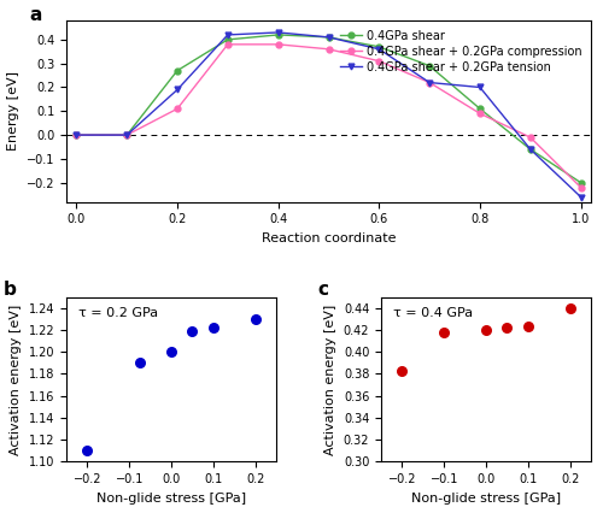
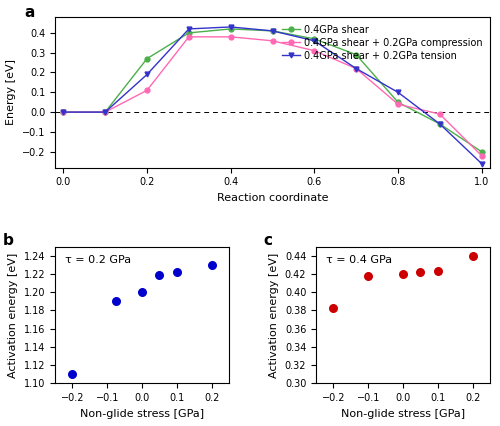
0.4GPa shear/0.8: 0.11 -> 0.05
0.4GPa shear + 0.2GPa compression/0.8: 0.09 -> 0.04
0.4GPa shear + 0.2GPa tension/0.8: 0.20 -> 0.10
